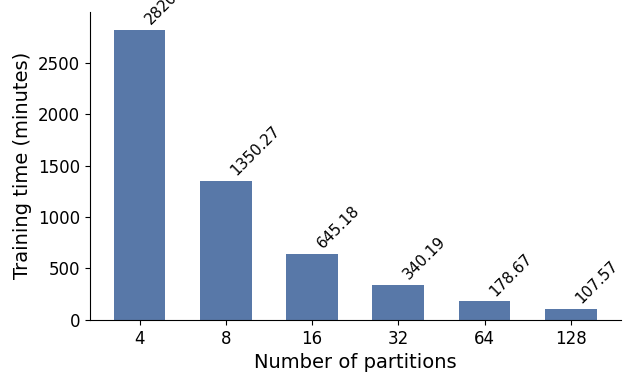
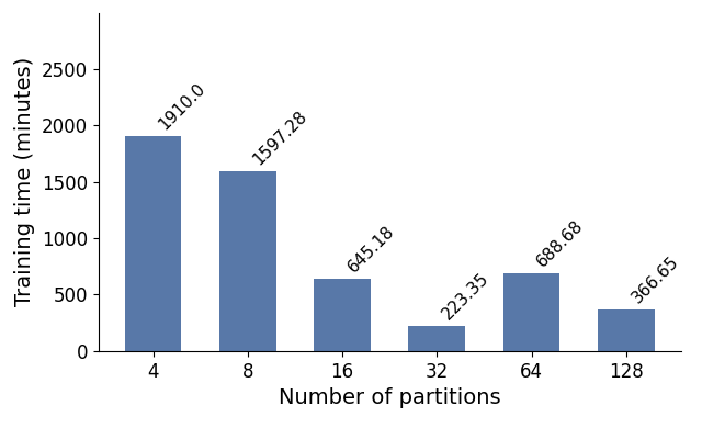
4: 2820 -> 1910
8: 1350.27 -> 1597.28
32: 340.19 -> 223.35
64: 178.67 -> 688.68
128: 107.57 -> 366.65
